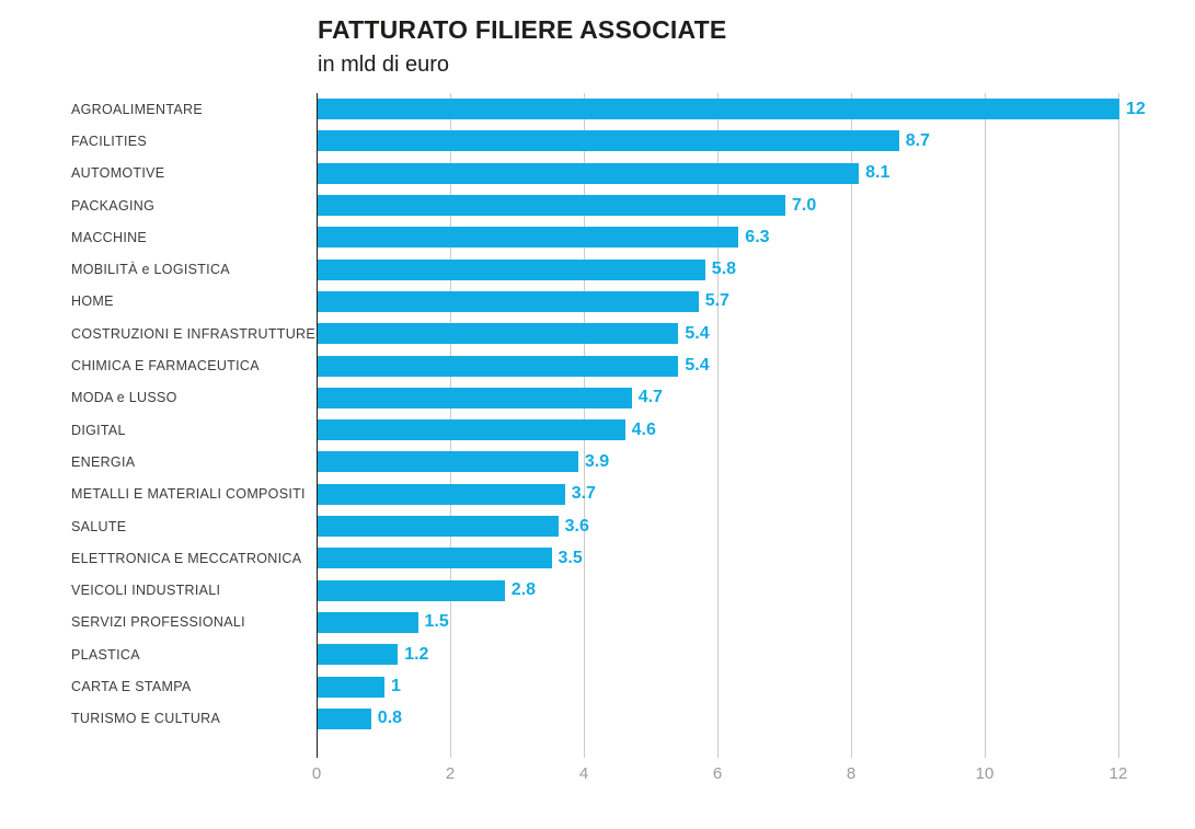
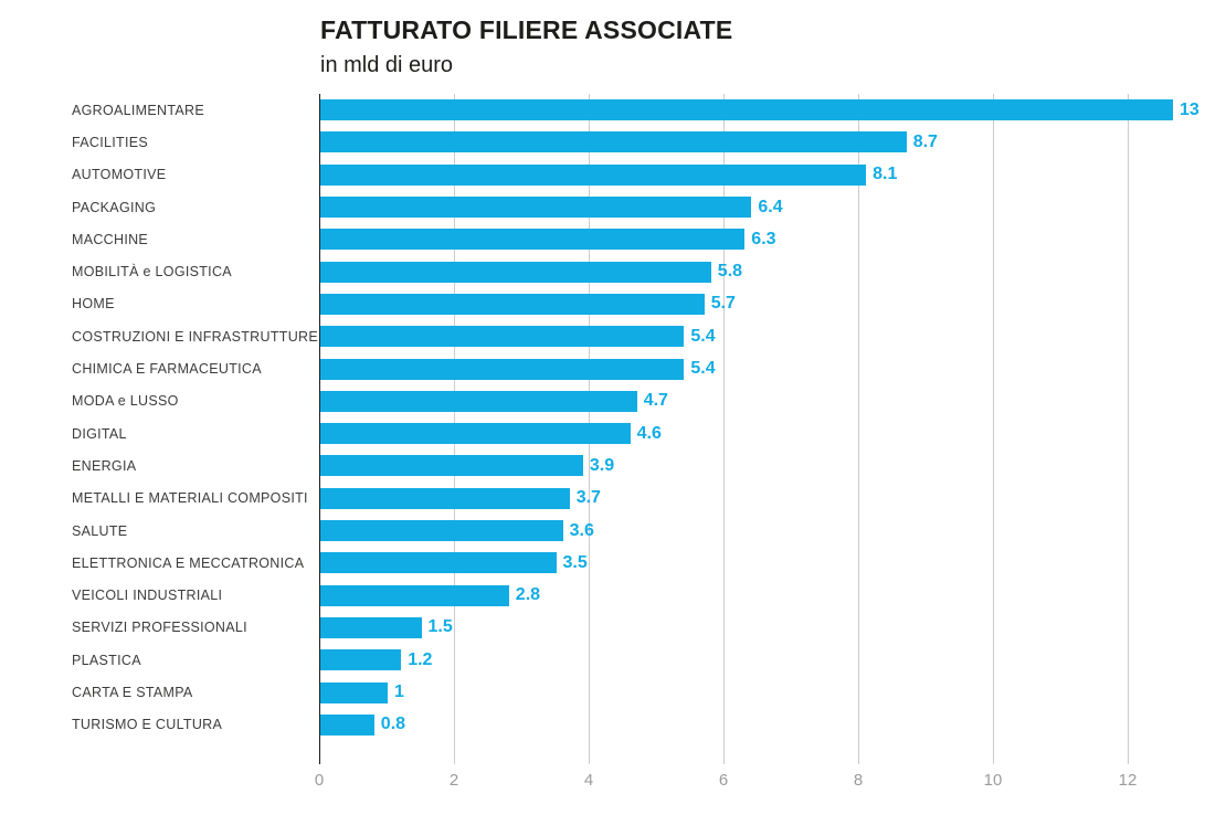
AGROALIMENTARE: 12 -> 13
PACKAGING: 7.0 -> 6.4
